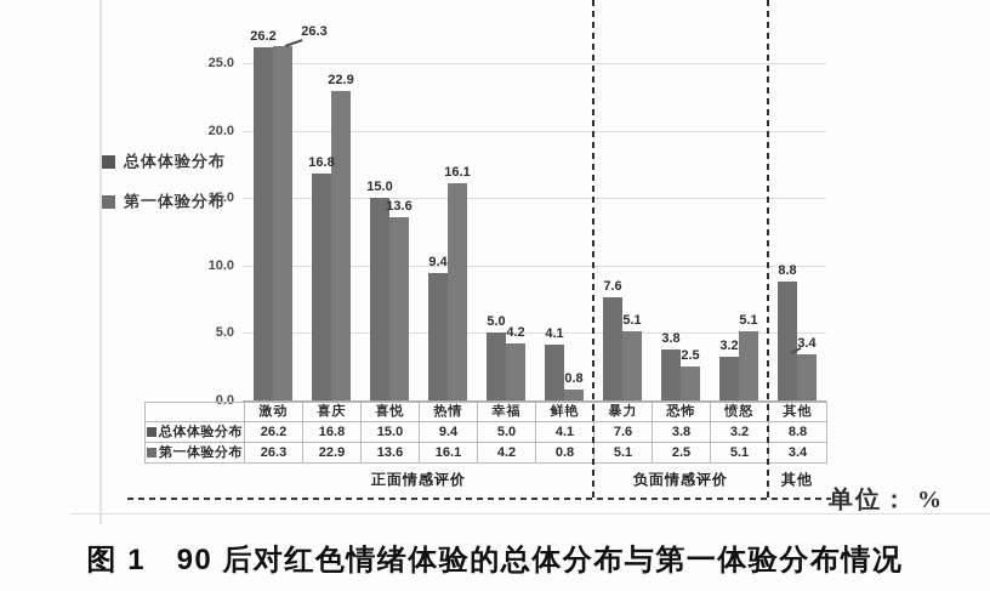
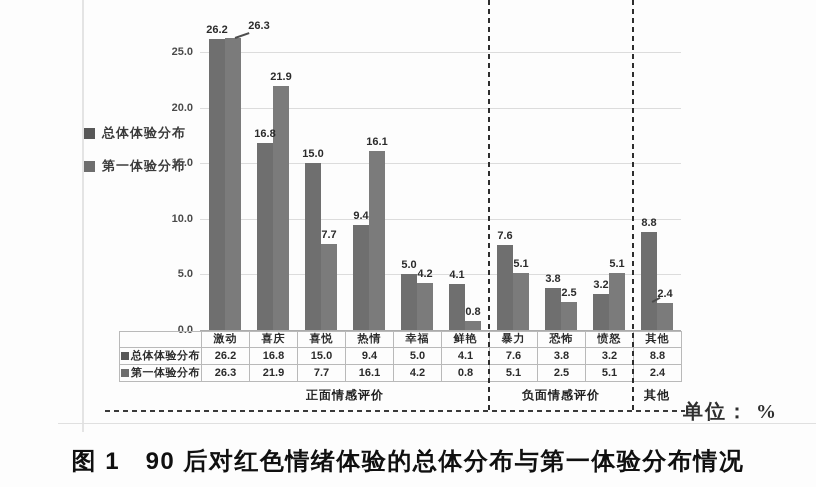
第一体验分布/喜庆: 22.9 -> 21.9
第一体验分布/喜悦: 13.6 -> 7.7
第一体验分布/其他: 3.4 -> 2.4
